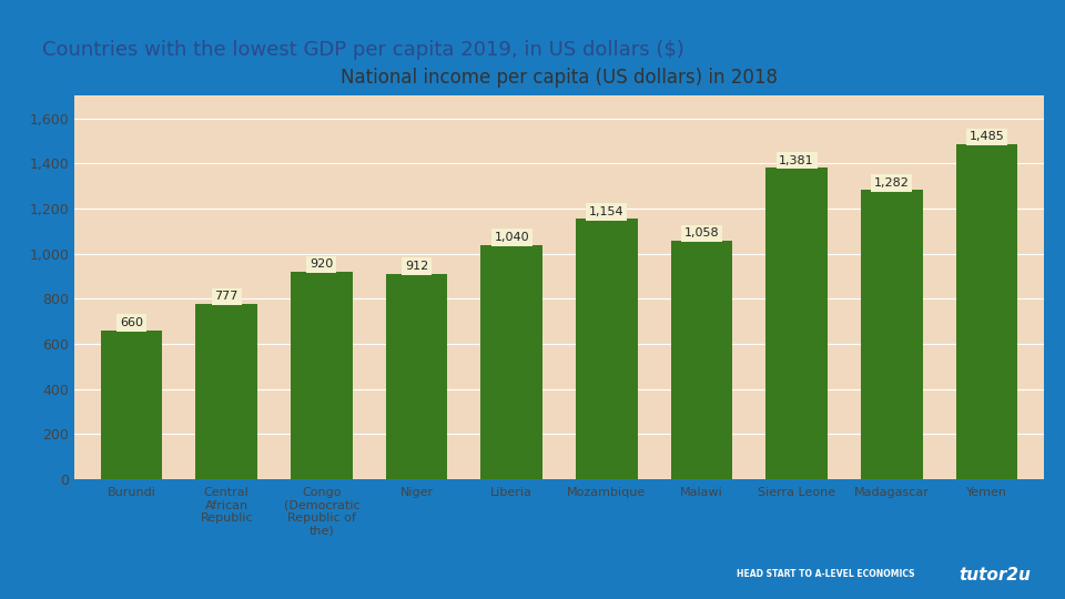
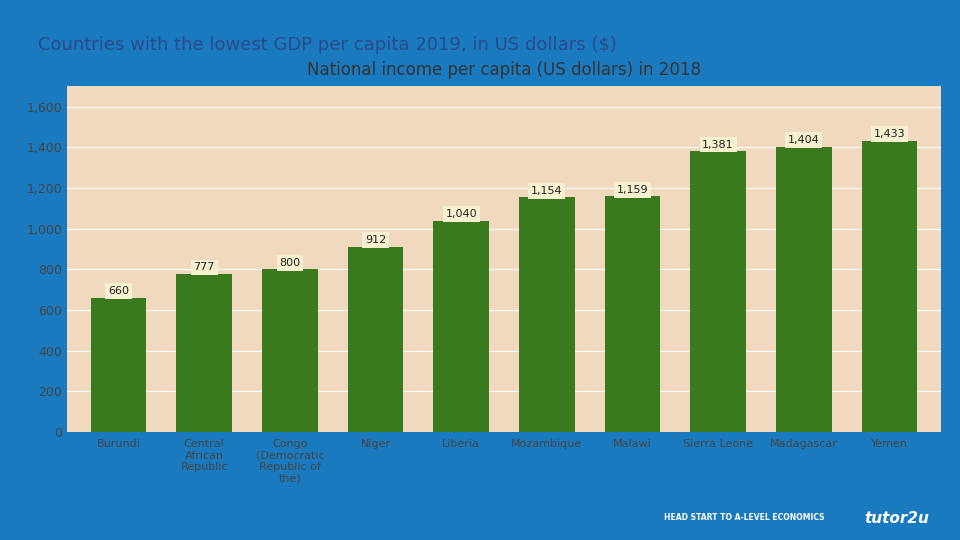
Congo (Democratic Republic of the): 920 -> 800
Malawi: 1,058 -> 1,159
Madagascar: 1,282 -> 1,404
Yemen: 1,485 -> 1,433
